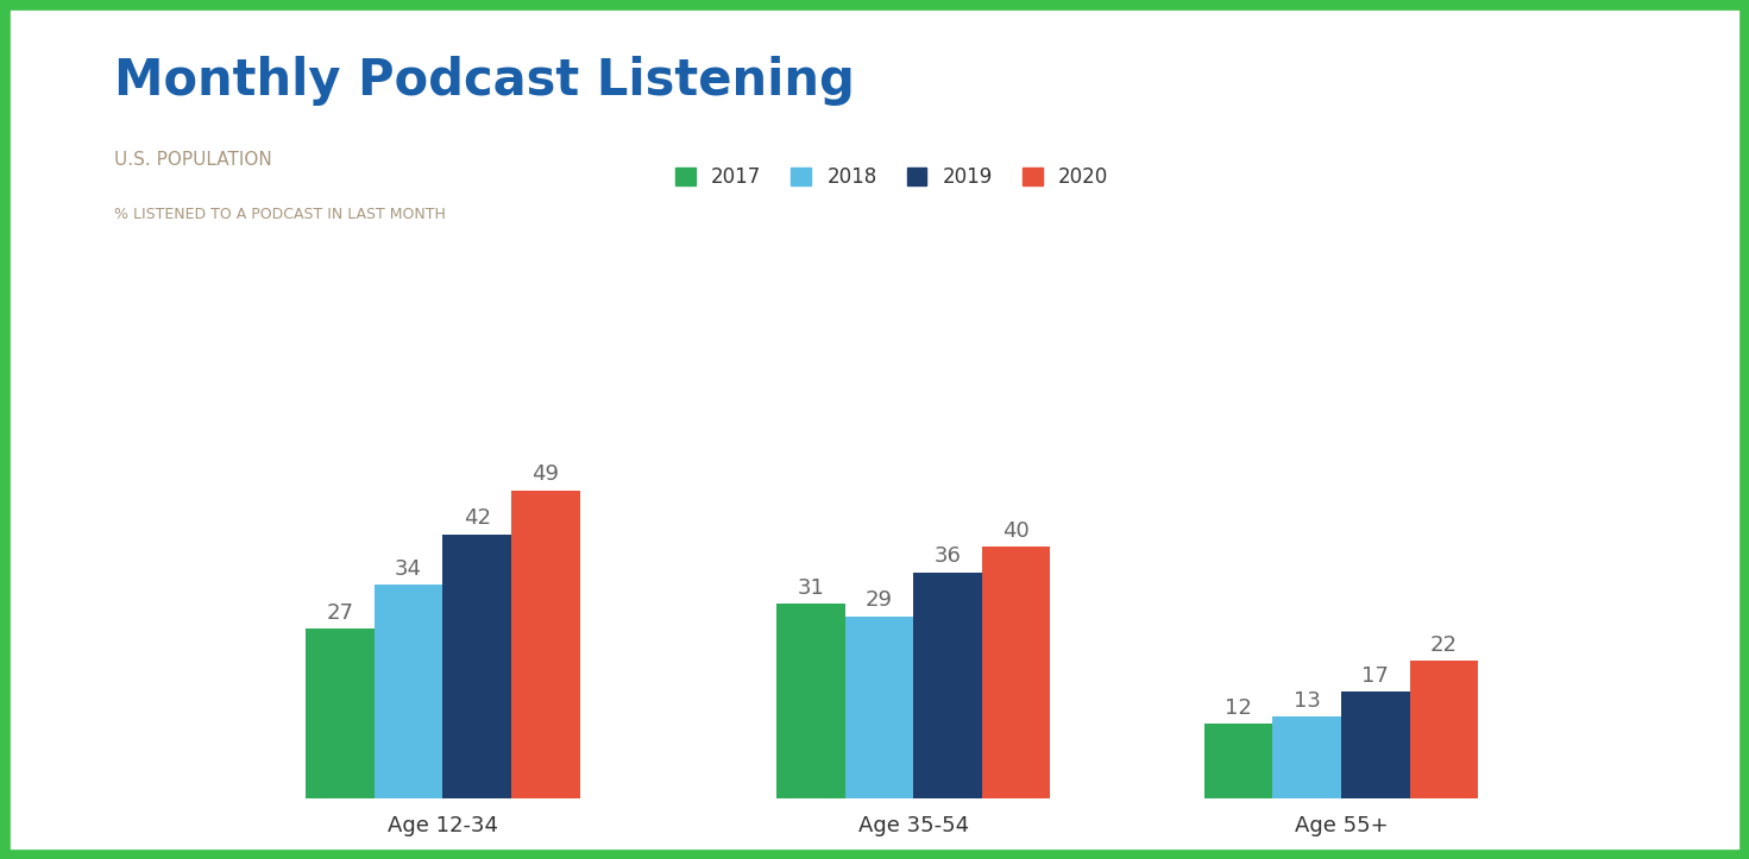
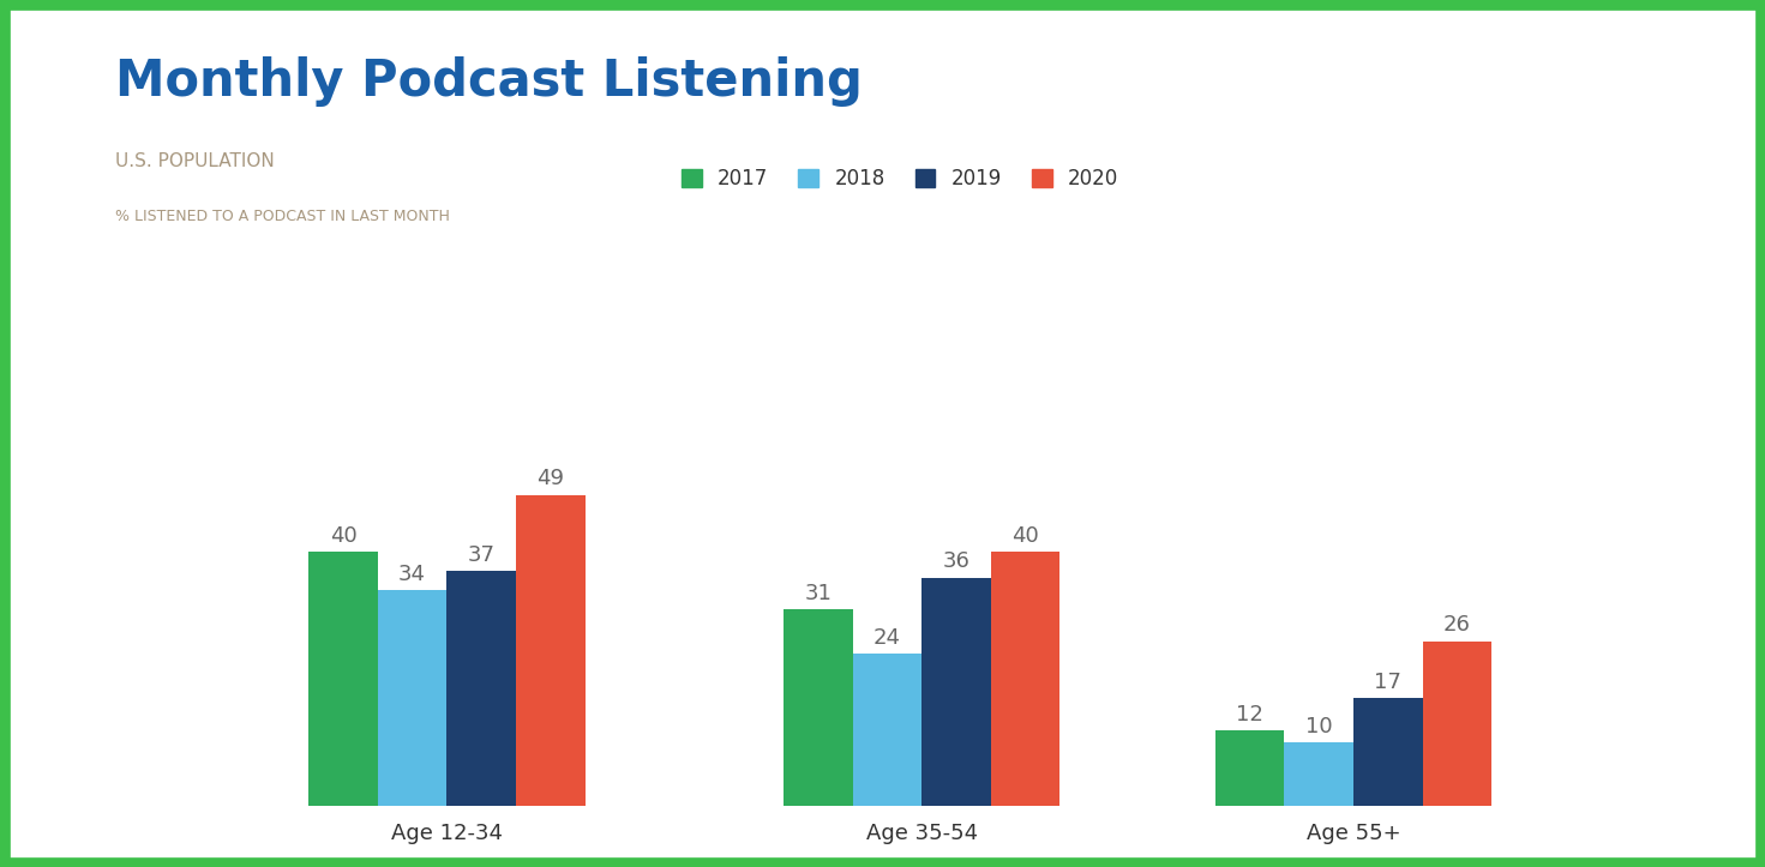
2017/Age 12-34: 27 -> 40
2019/Age 12-34: 42 -> 37
2018/Age 35-54: 29 -> 24
2018/Age 55+: 13 -> 10
2020/Age 55+: 22 -> 26
